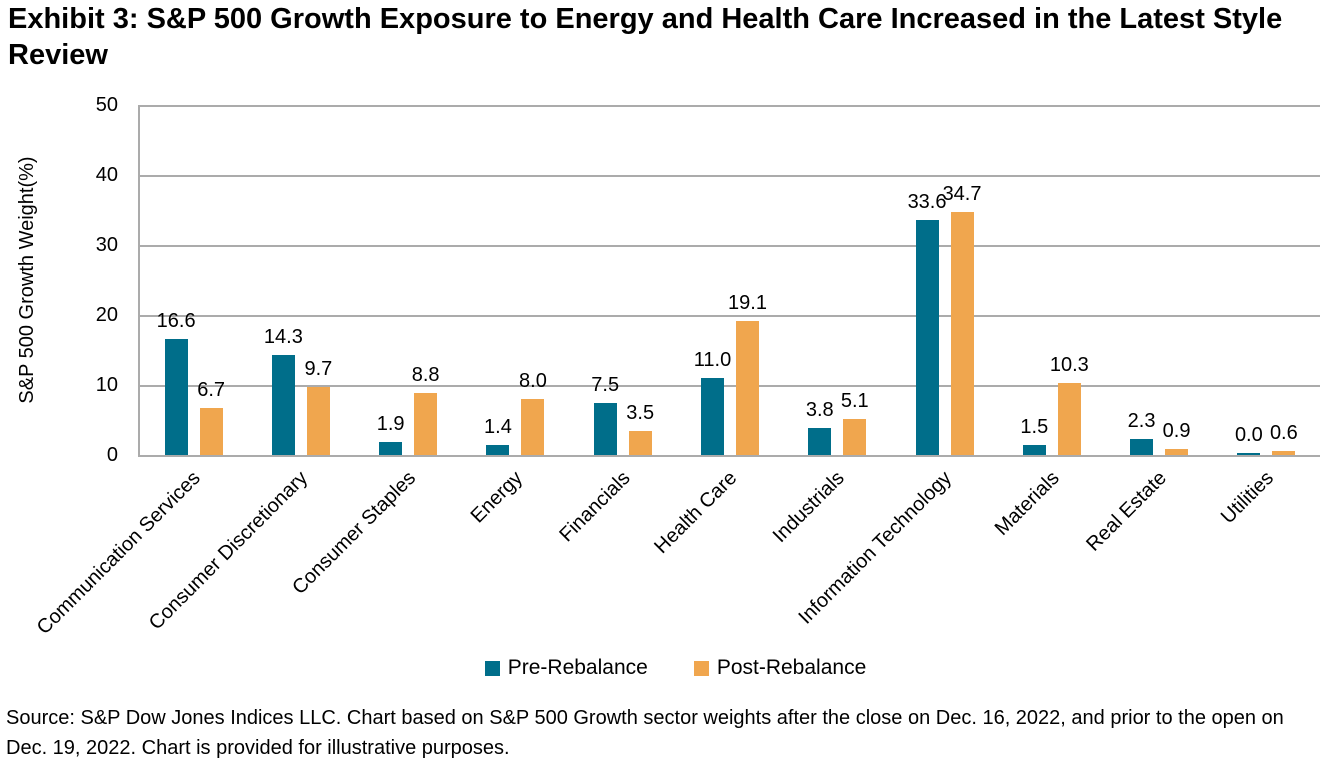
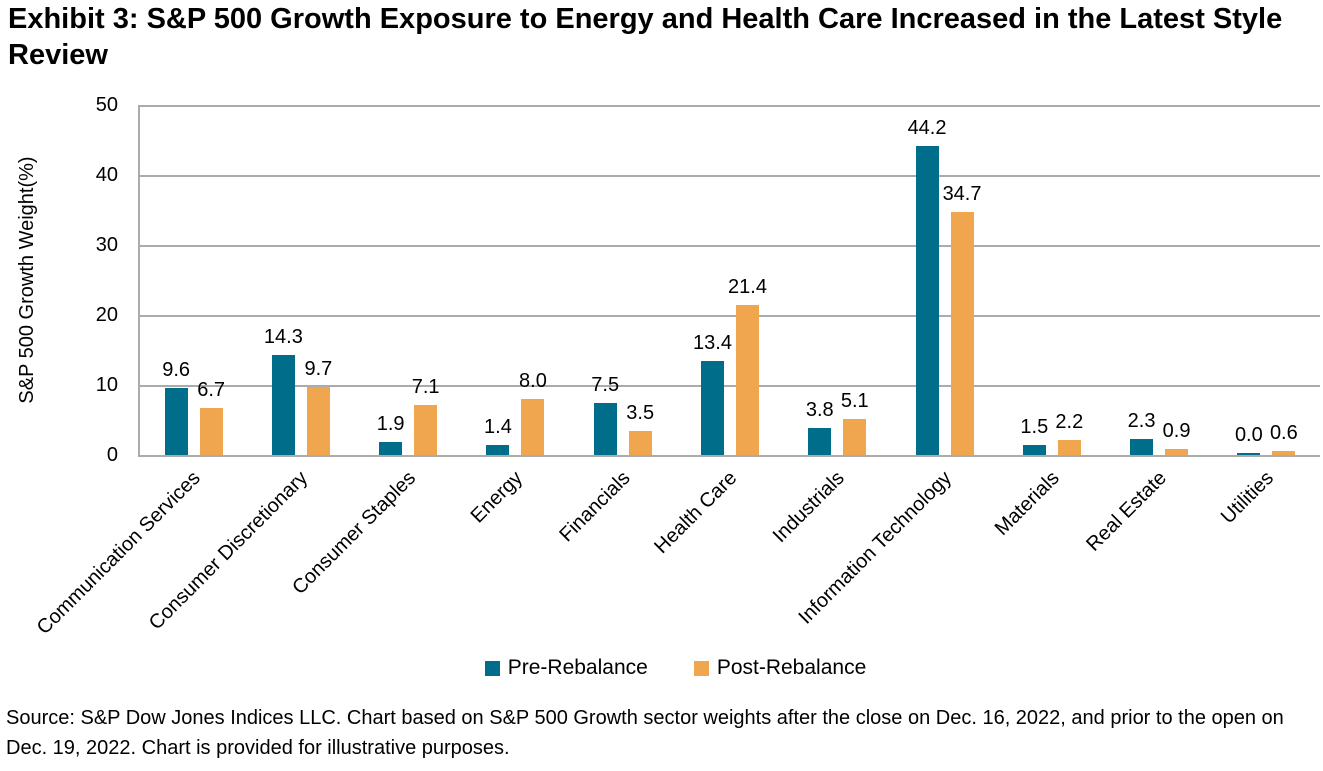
Pre-Rebalance/Communication Services: 16.6 -> 9.6
Post-Rebalance/Consumer Staples: 8.8 -> 7.1
Pre-Rebalance/Health Care: 11.0 -> 13.4
Post-Rebalance/Health Care: 19.1 -> 21.4
Pre-Rebalance/Information Technology: 33.6 -> 44.2
Post-Rebalance/Materials: 10.3 -> 2.2
